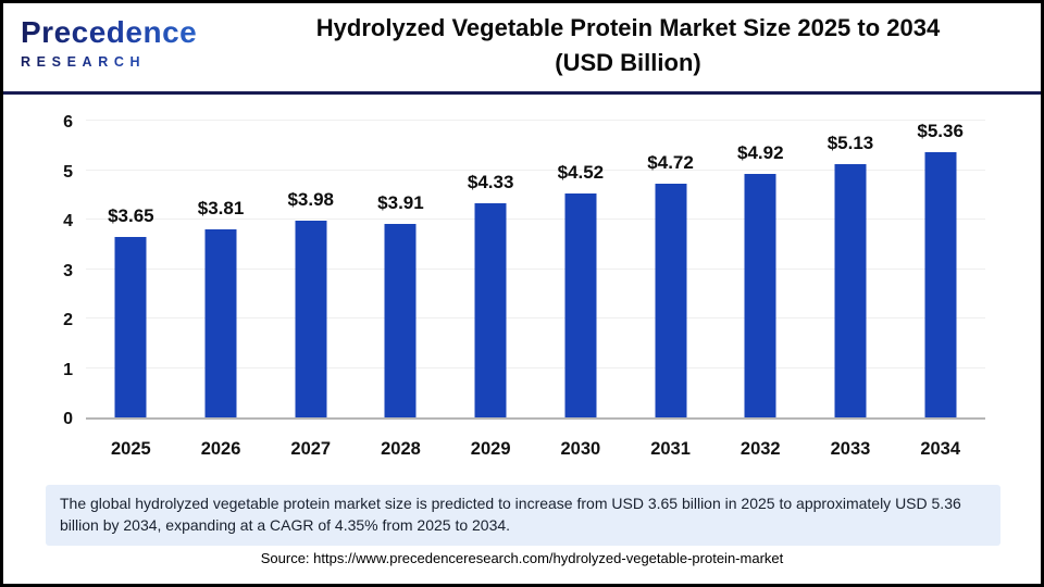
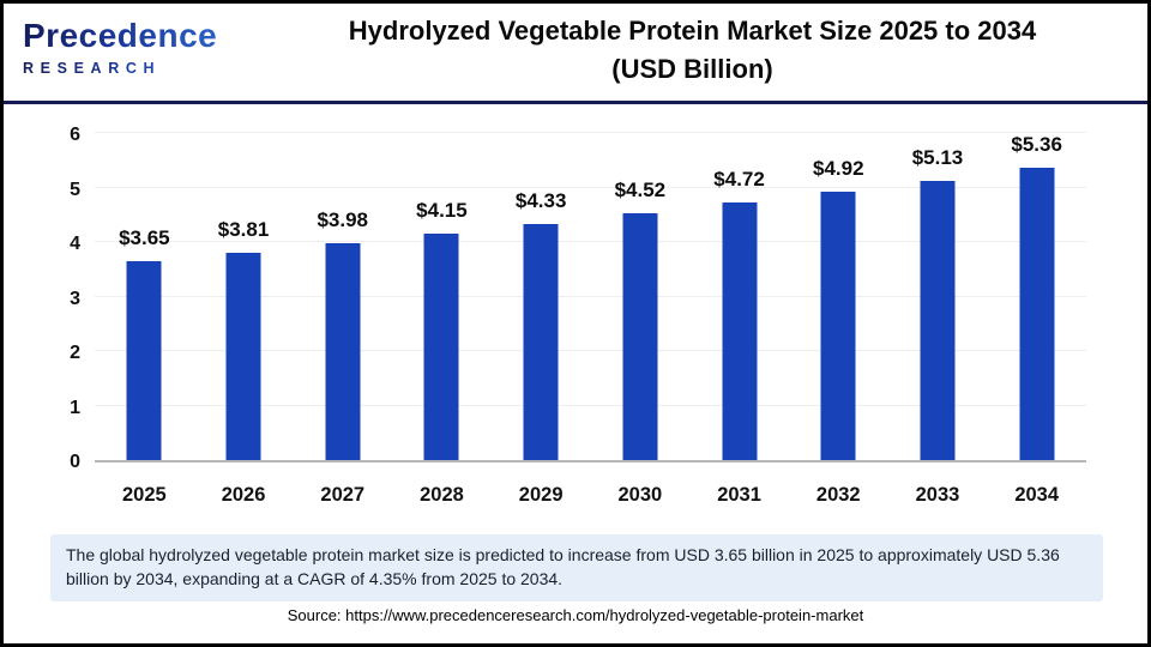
2028: $3.91 -> $4.15
